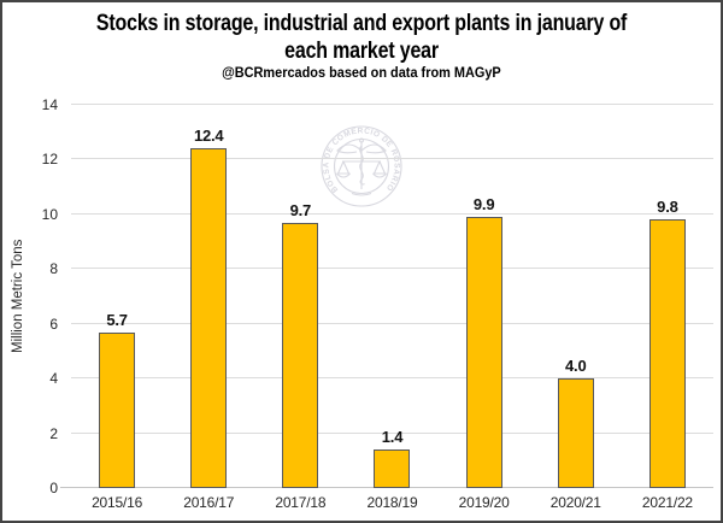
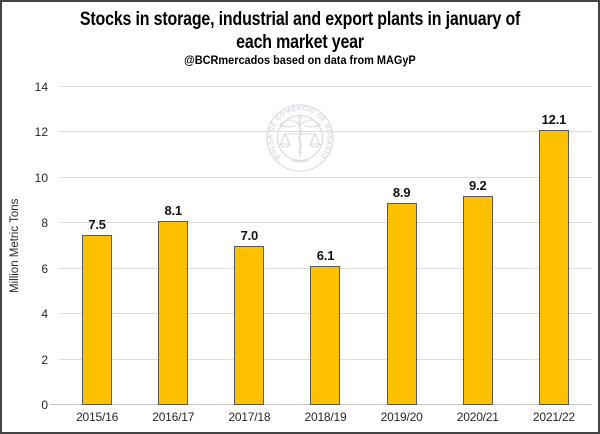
2015/16: 5.7 -> 7.5
2016/17: 12.4 -> 8.1
2017/18: 9.7 -> 7.0
2018/19: 1.4 -> 6.1
2019/20: 9.9 -> 8.9
2020/21: 4.0 -> 9.2
2021/22: 9.8 -> 12.1
